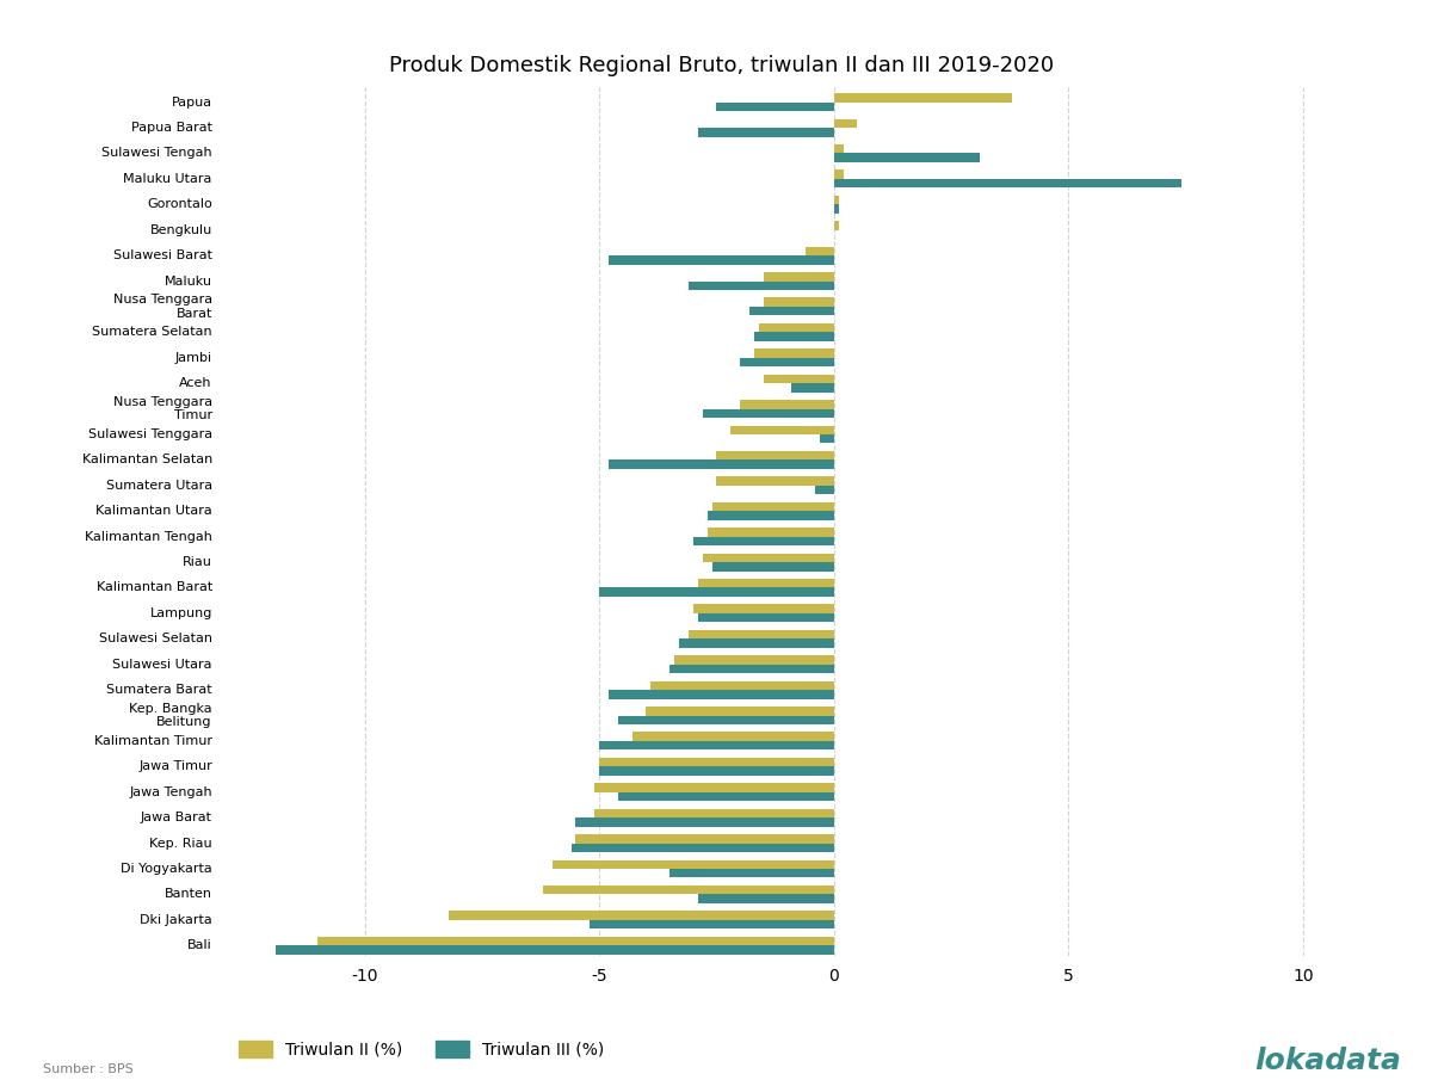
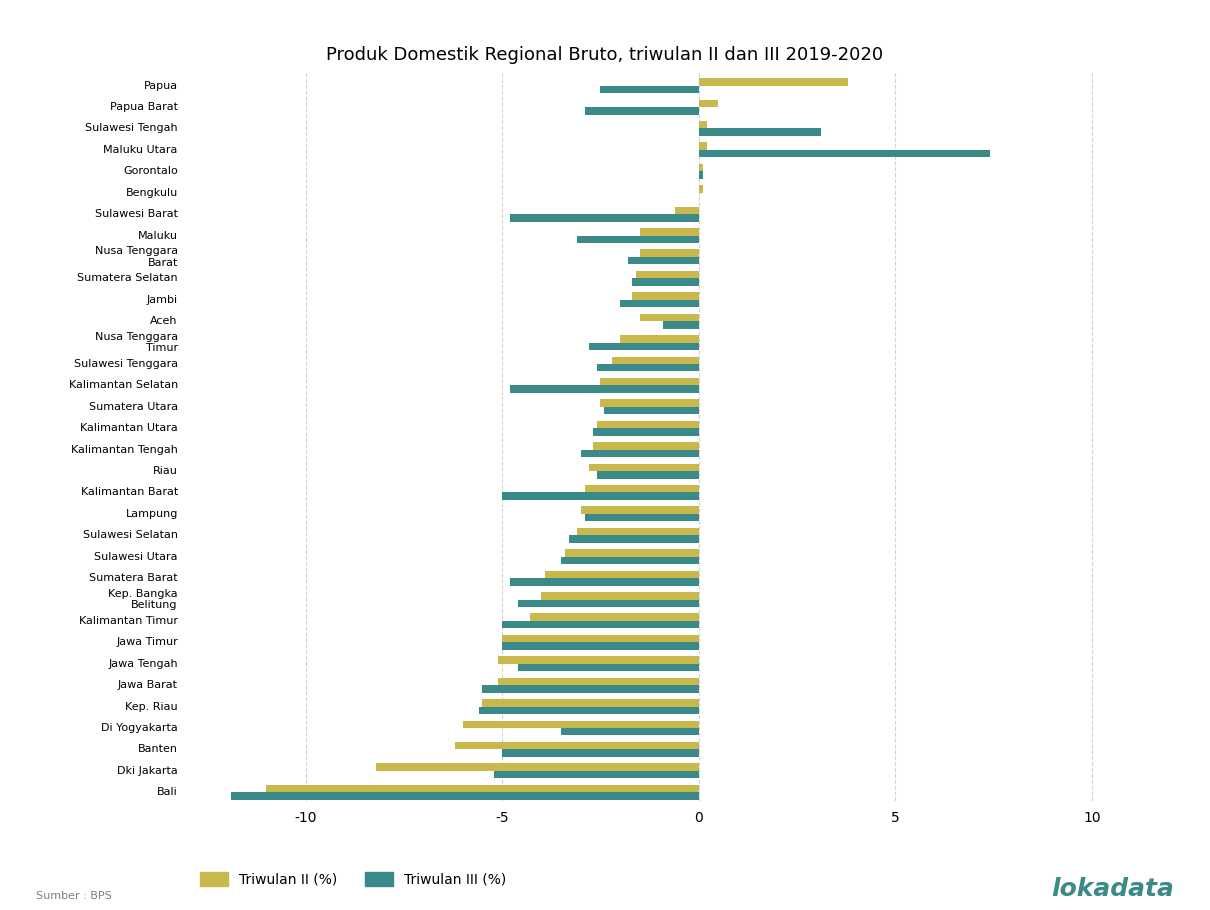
Triwulan III (%)/Sulawesi Tenggara: -0.3 -> -2.6
Triwulan III (%)/Sumatera Utara: -0.4 -> -2.4
Triwulan III (%)/Banten: -2.9 -> -5.0
